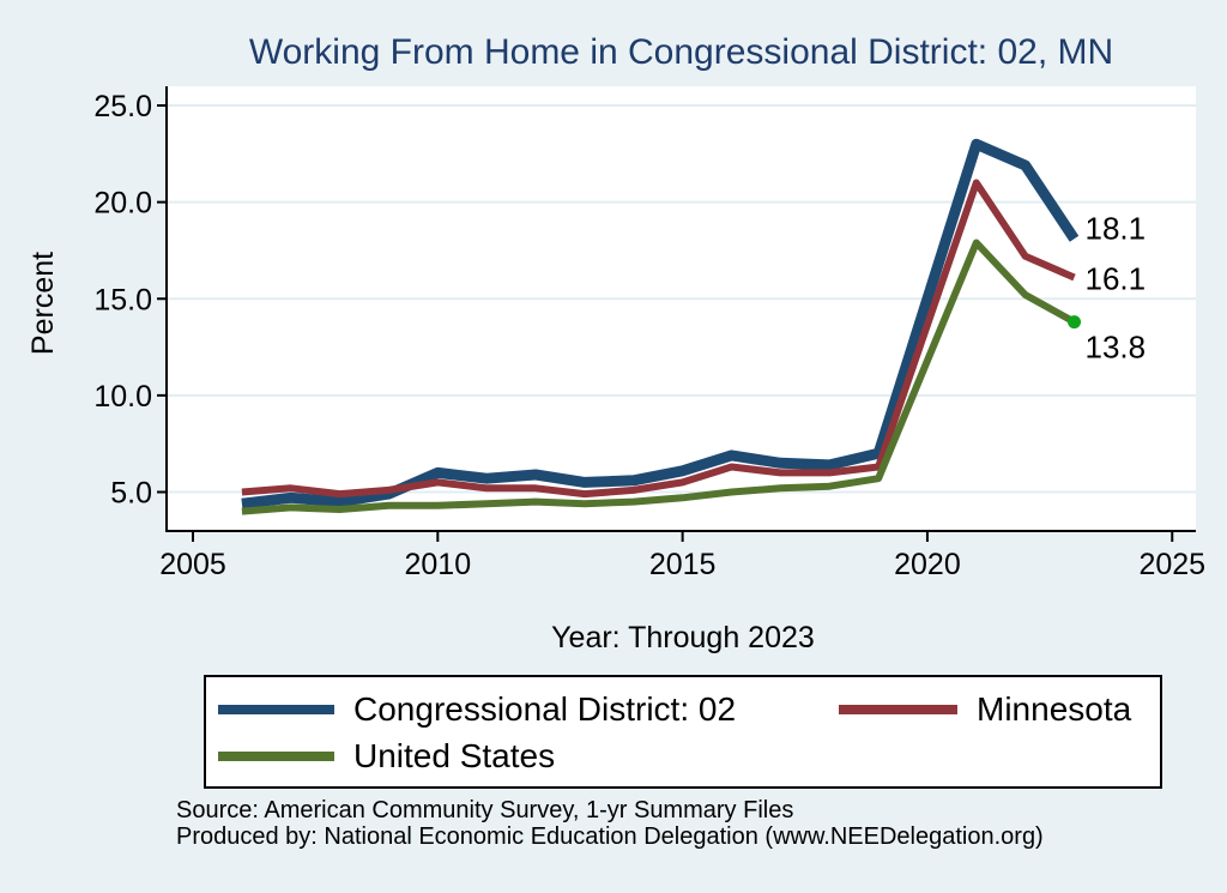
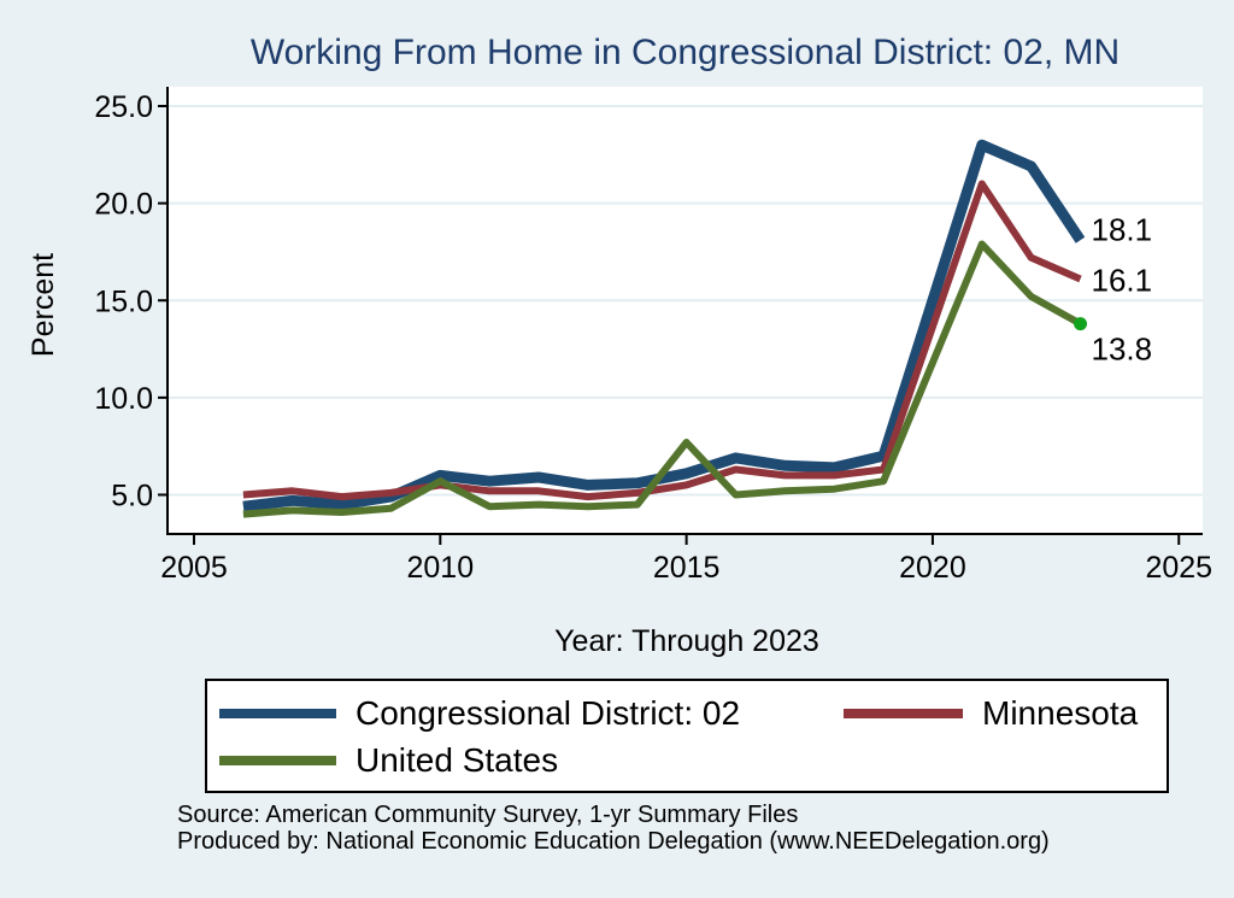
United States/2010: 4.3 -> 5.7
United States/2015: 4.7 -> 7.7
